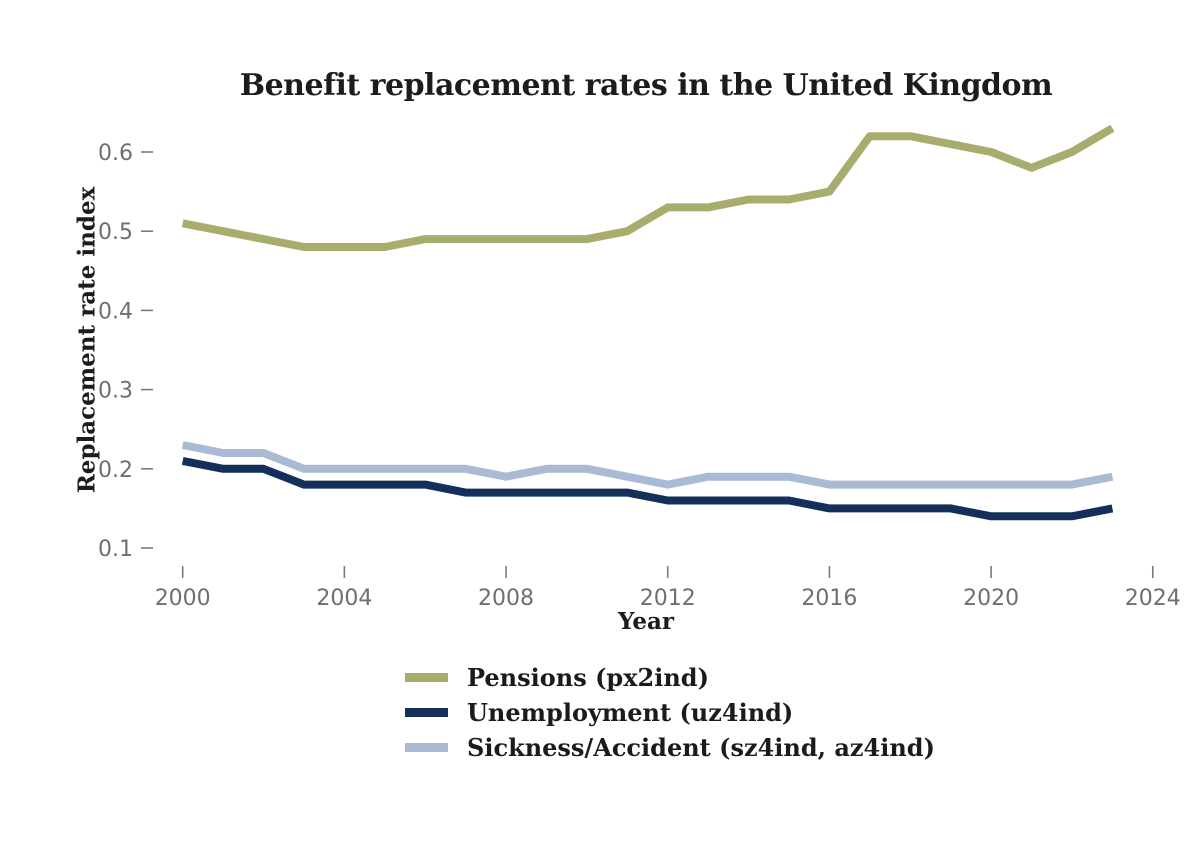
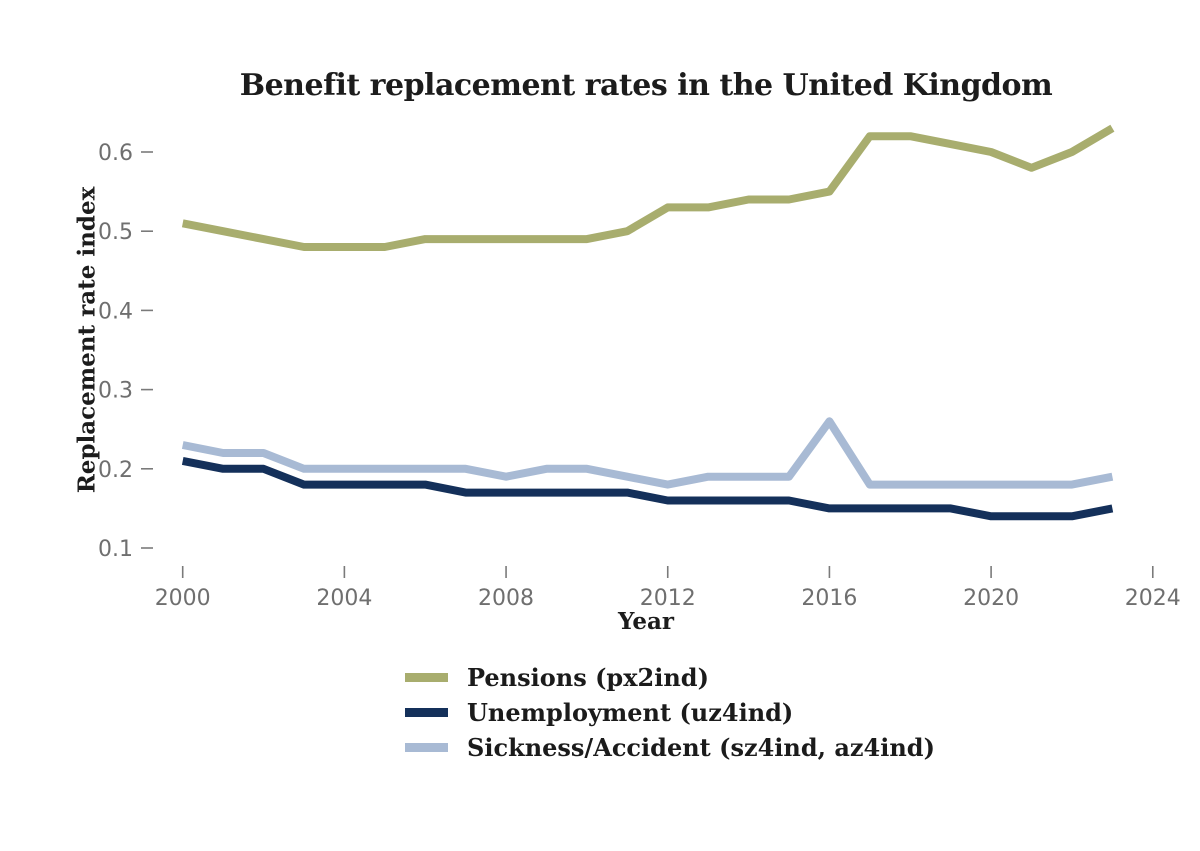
Sickness/Accident (sz4ind, az4ind)/2016: 0.18 -> 0.26
